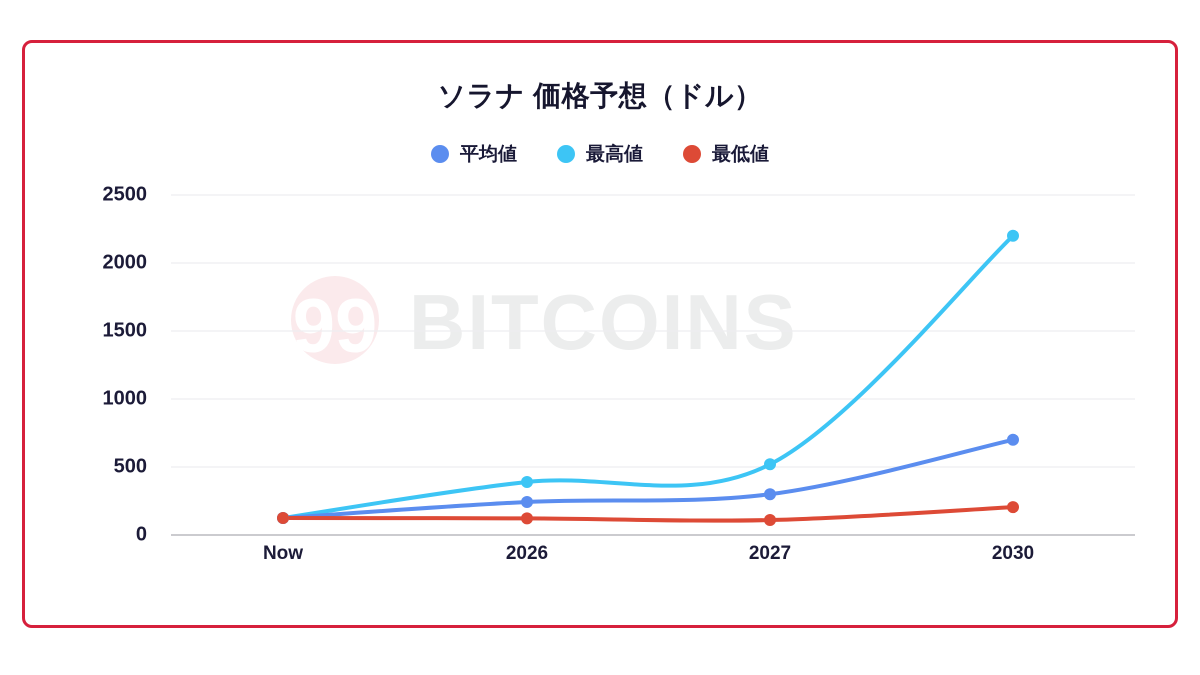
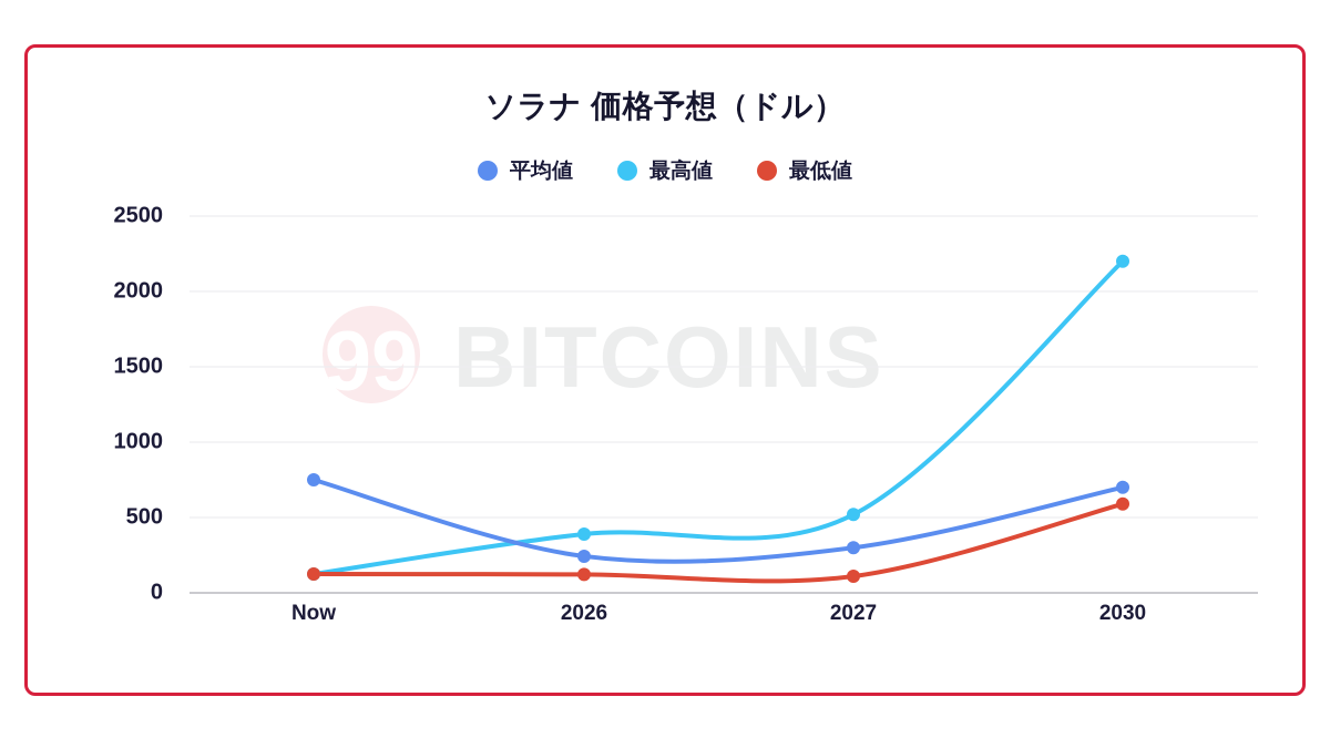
平均値/Now: 120 -> 750
最低値/2030: 200 -> 590
